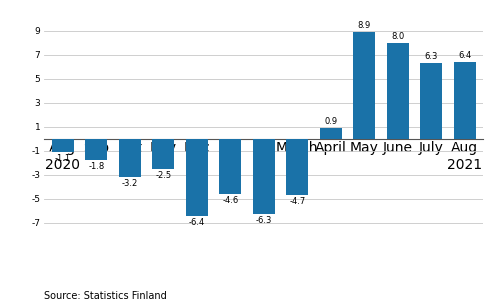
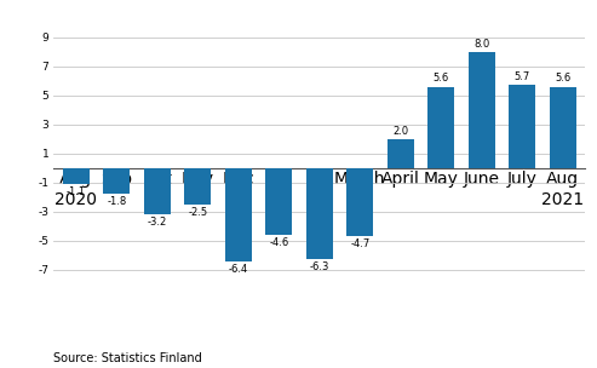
April: 0.9 -> 2.0
May: 8.9 -> 5.6
July: 6.3 -> 5.7
Aug 2021: 6.4 -> 5.6
